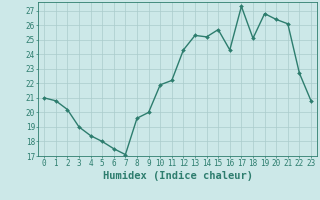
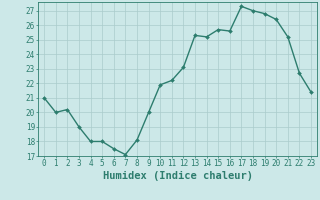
1: 20.8 -> 20.0
4: 18.4 -> 18.0
8: 19.6 -> 18.1
12: 24.3 -> 23.1
16: 24.3 -> 25.6
18: 25.1 -> 27.0
21: 26.1 -> 25.2
23: 20.8 -> 21.4
